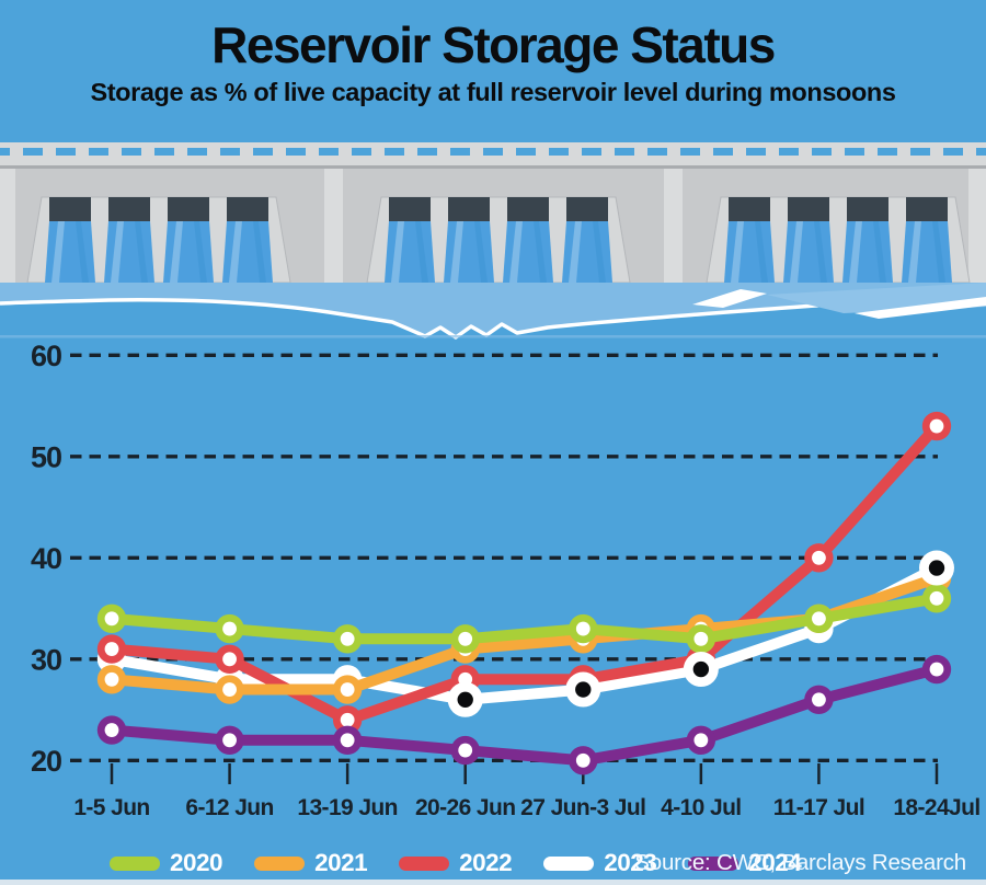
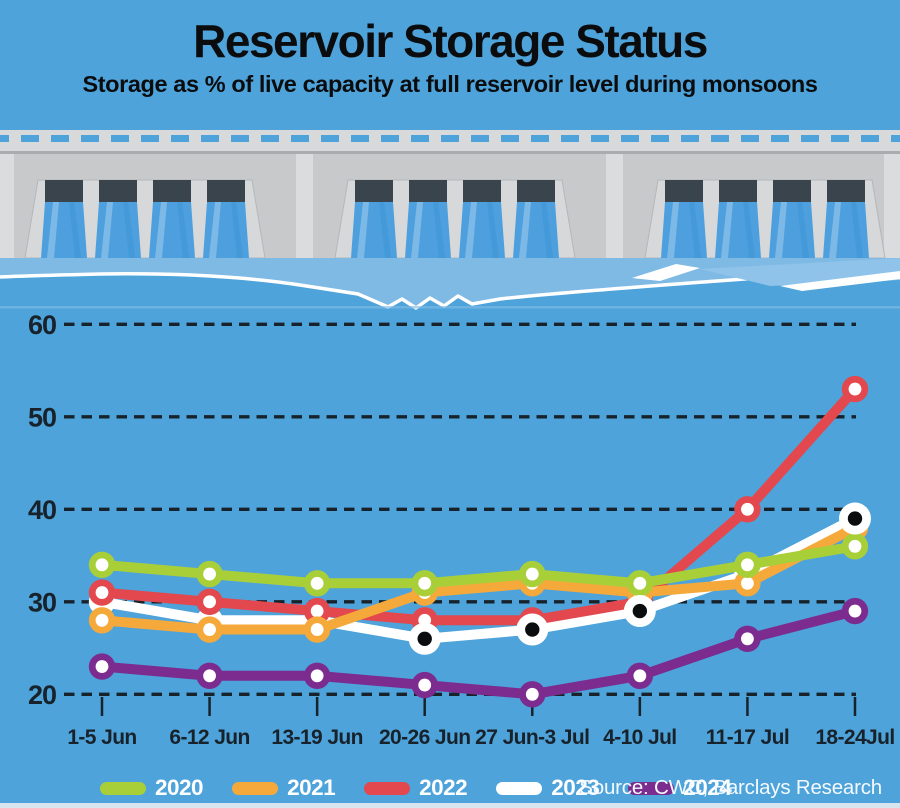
2022/13-19 Jun: 24 -> 29
2021/4-10 Jul: 33 -> 31
2021/11-17 Jul: 34 -> 32
